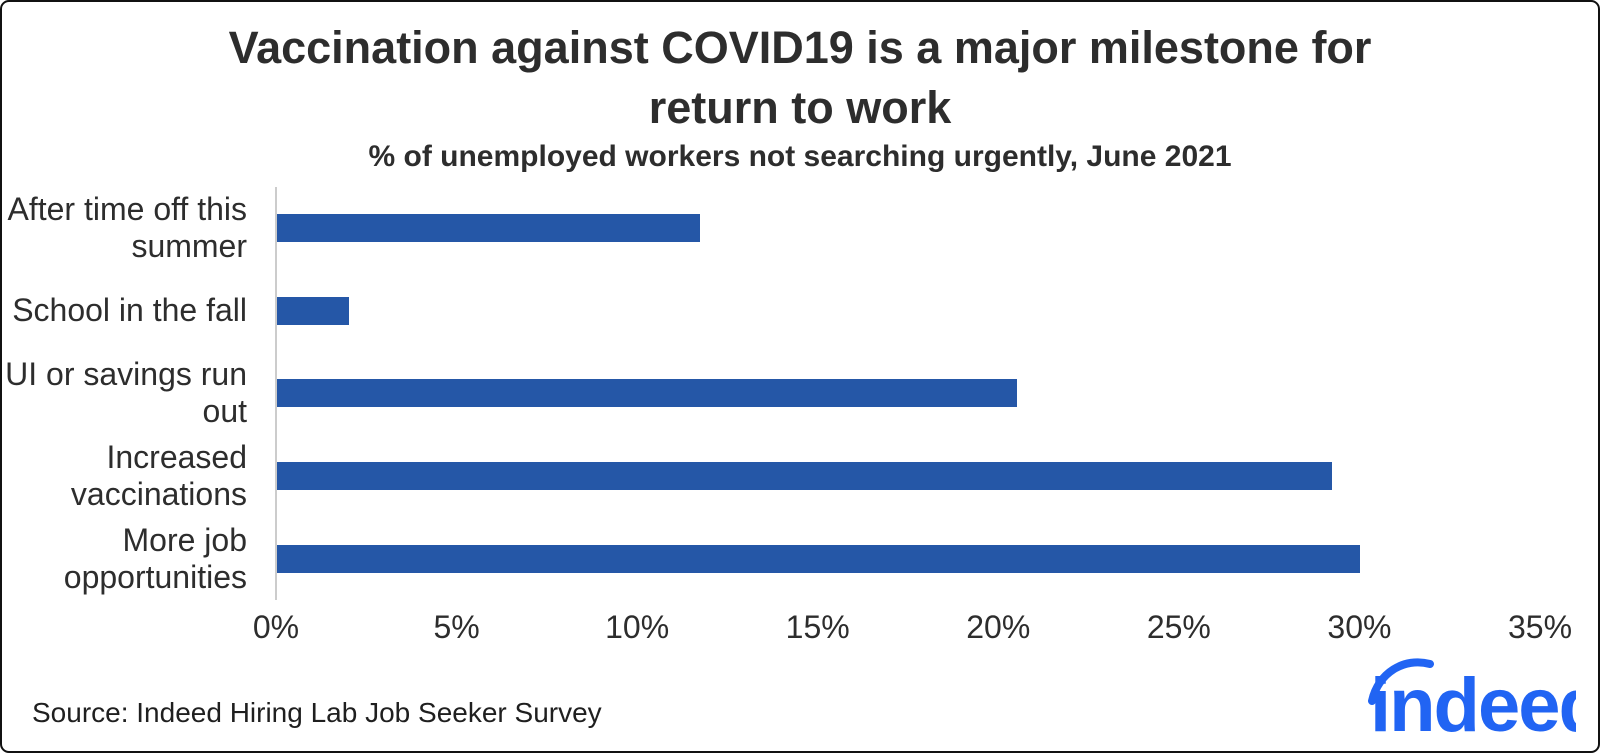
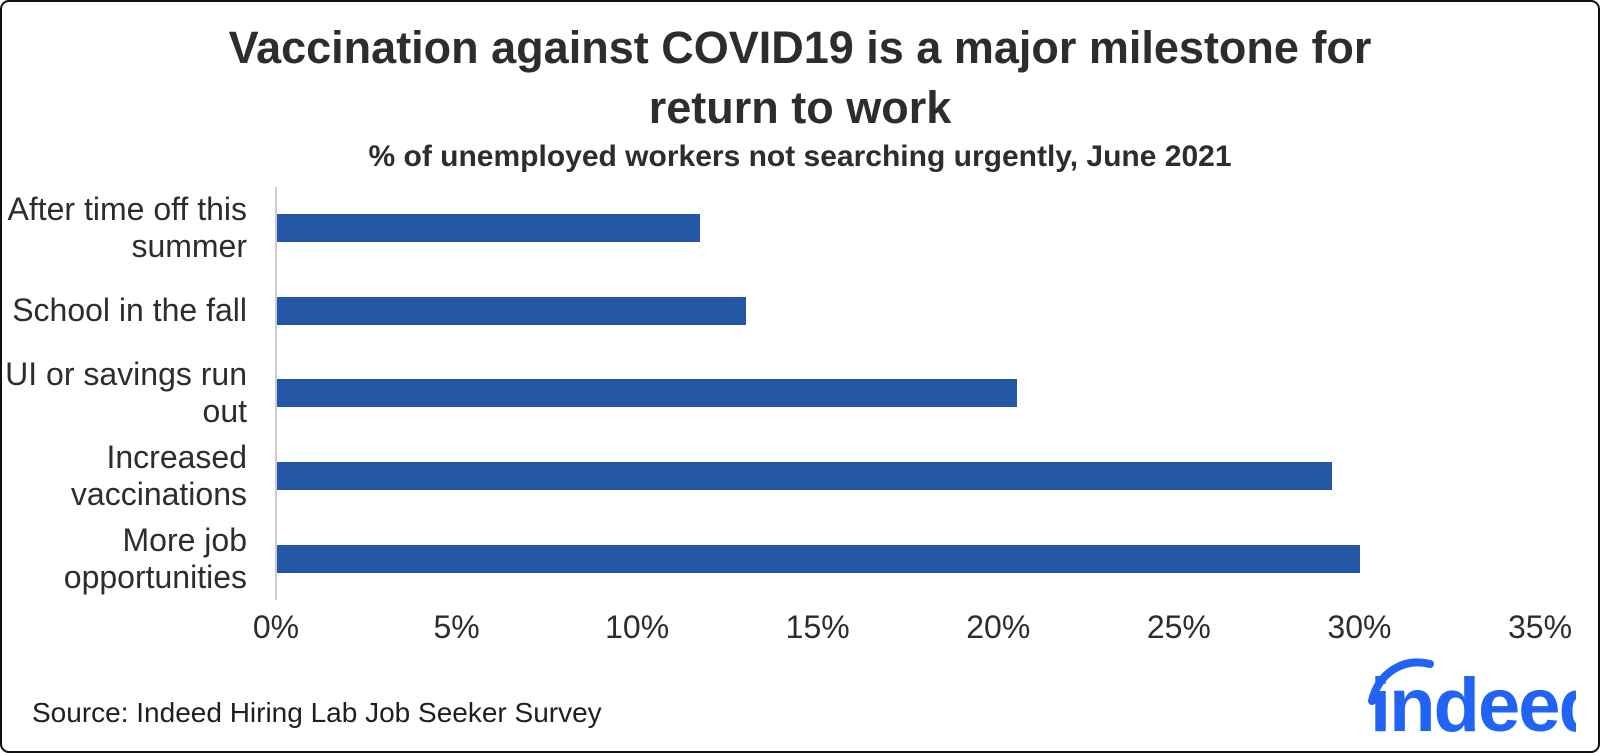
School in the fall: 2.0% -> 13.0%
